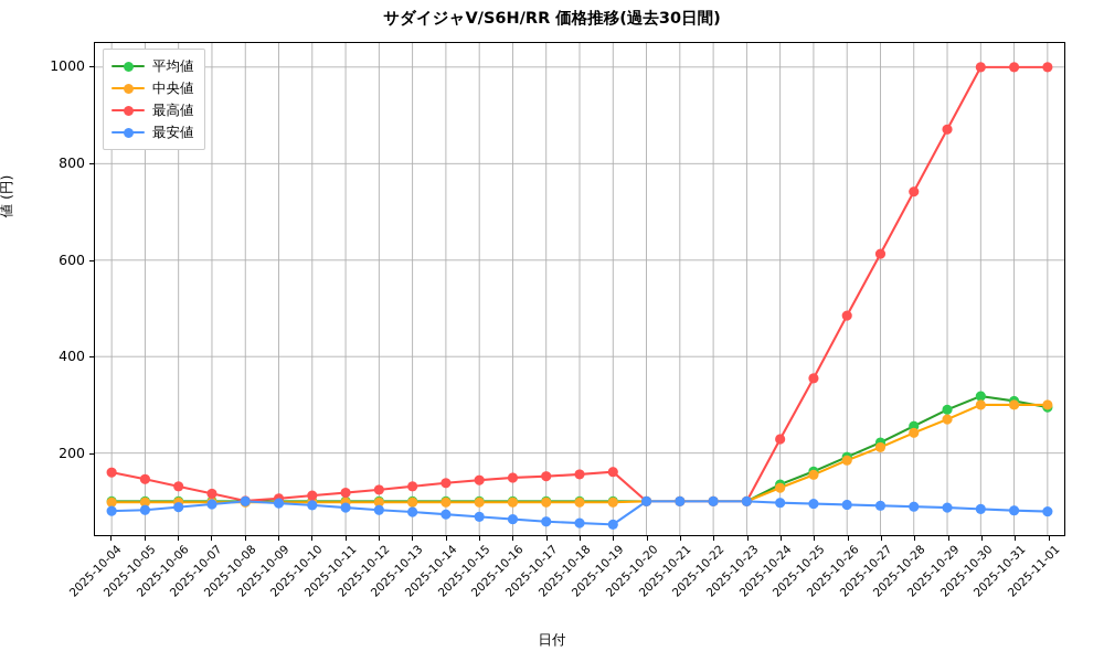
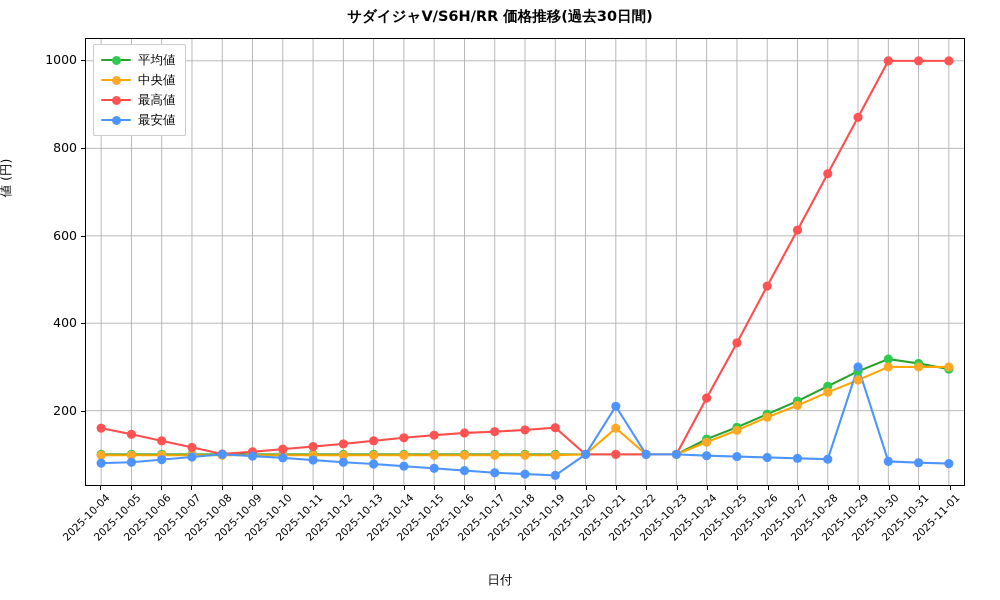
中央値/2025-10-21: 100 -> 160
最安値/2025-10-21: 100 -> 210
最安値/2025-10-29: 90 -> 300
